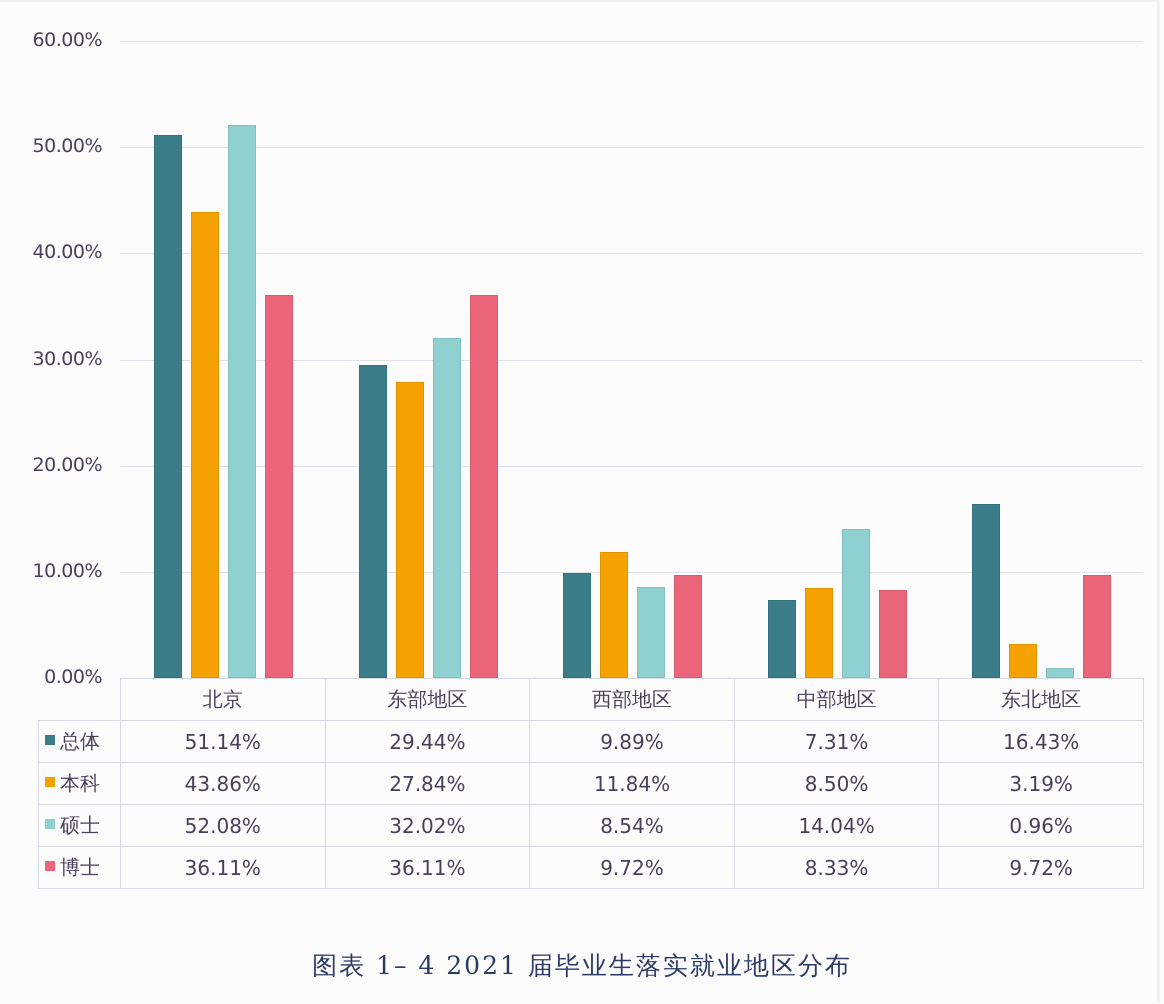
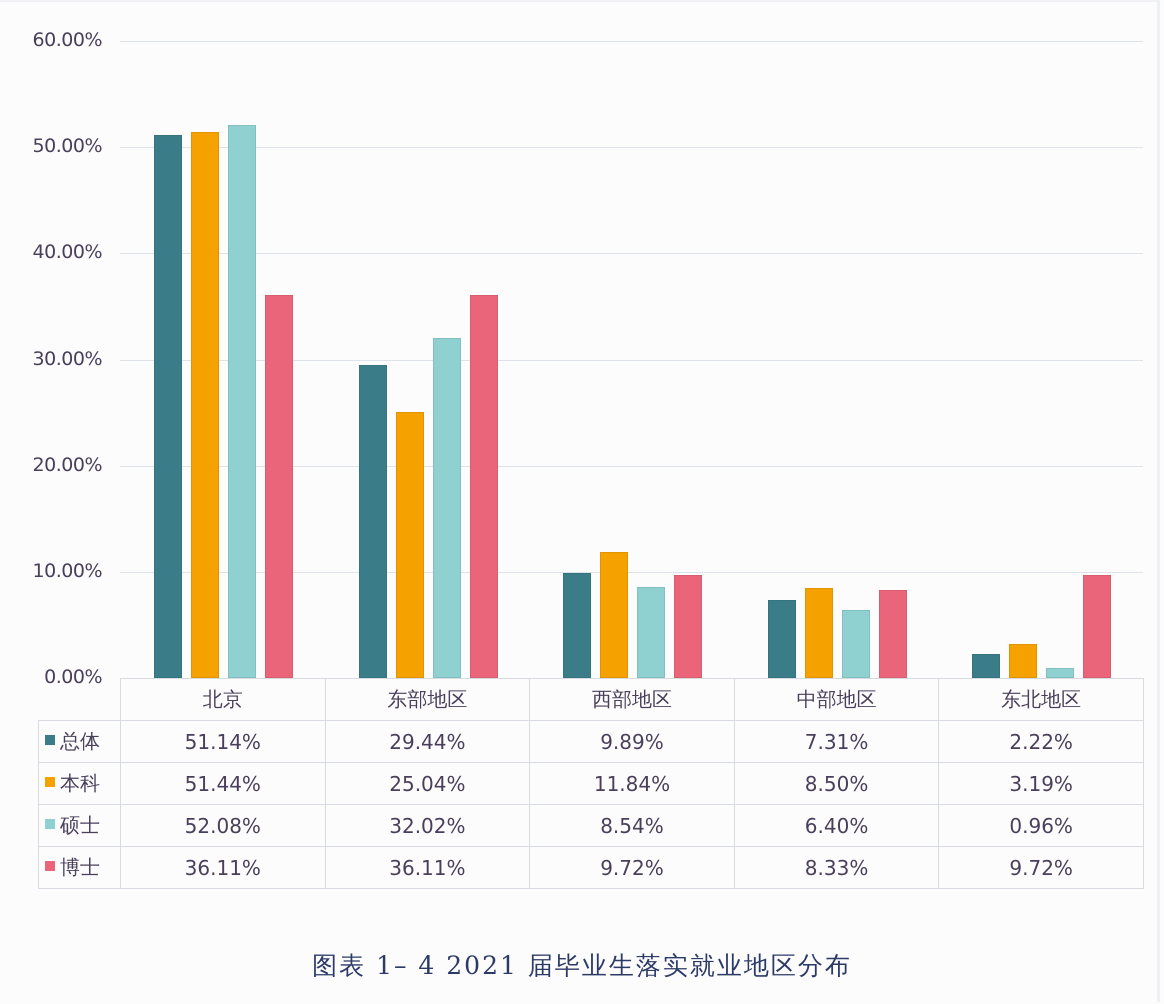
本科/北京: 43.86% -> 51.44%
本科/东部地区: 27.84% -> 25.04%
硕士/中部地区: 14.04% -> 6.40%
总体/东北地区: 16.43% -> 2.22%
